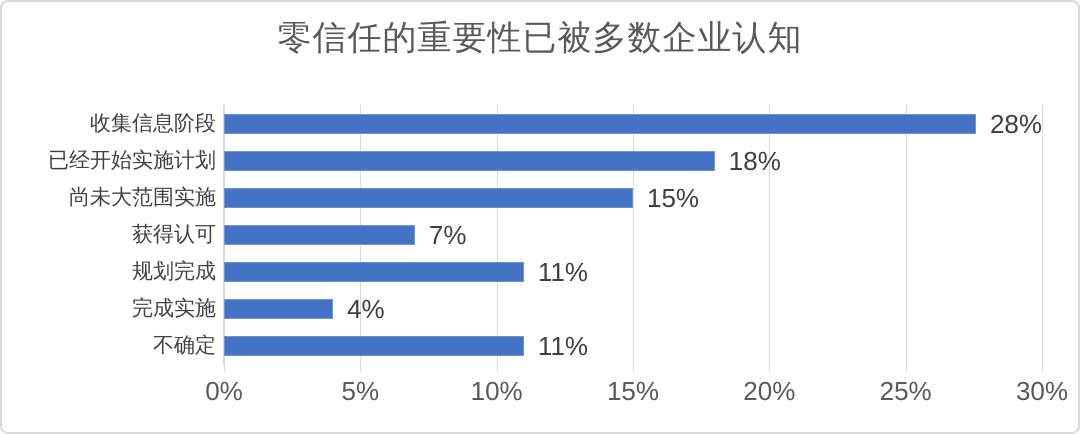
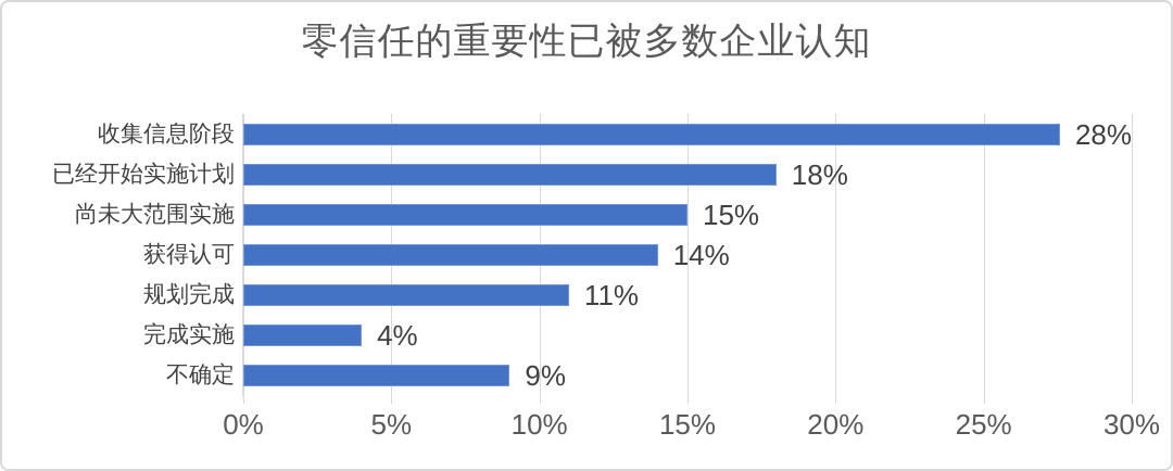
获得认可: 7% -> 14%
不确定: 11% -> 9%
